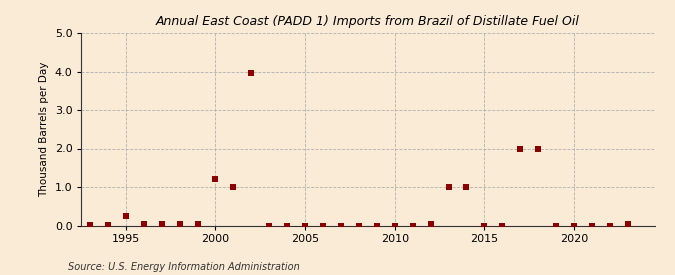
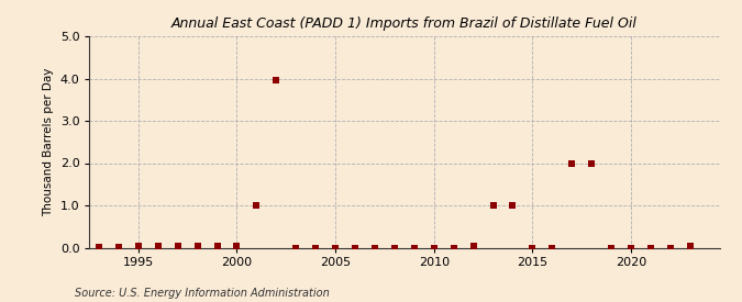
1995: 0.25 -> 0.05
2000: 1.20 -> 0.05
